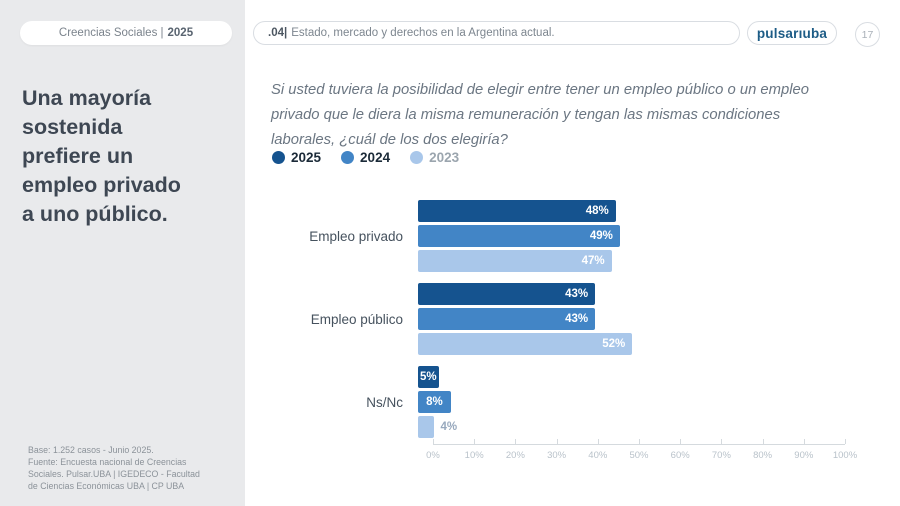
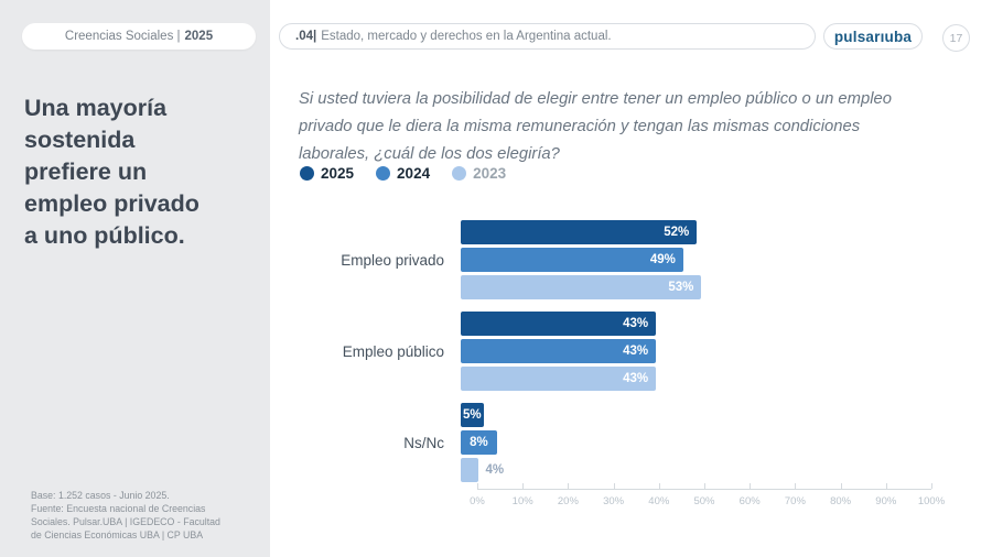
2025/Empleo privado: 48% -> 52%
2023/Empleo privado: 47% -> 53%
2023/Empleo público: 52% -> 43%
